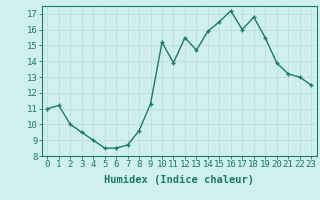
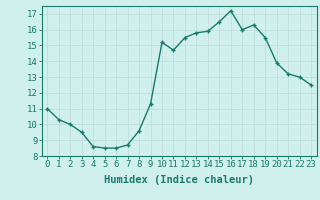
1: 11.2 -> 10.3
4: 9.0 -> 8.6
11: 13.9 -> 14.7
13: 14.7 -> 15.8
18: 16.8 -> 16.3
